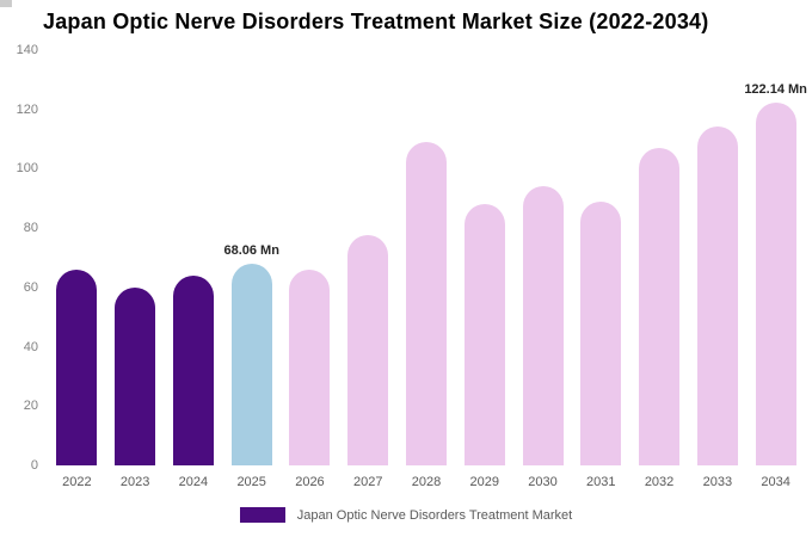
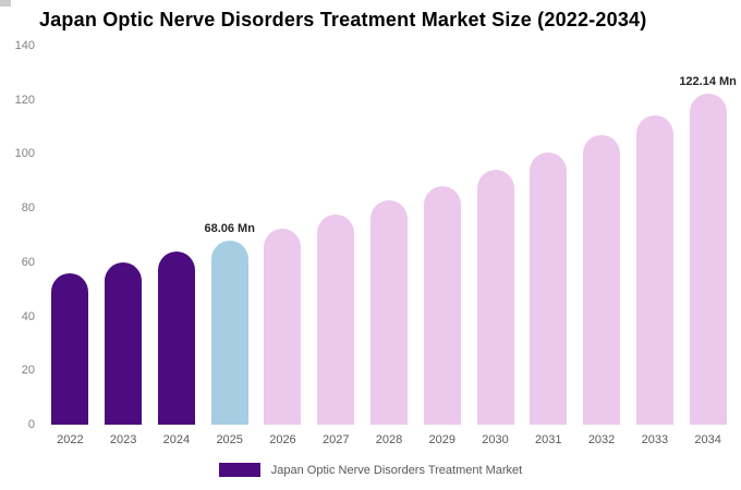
2022: 66 -> 56
2026: 66 -> 73
2028: 109 -> 83
2031: 89 -> 100
